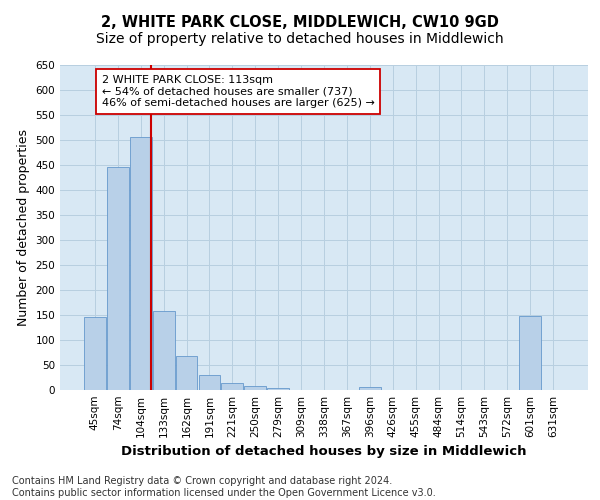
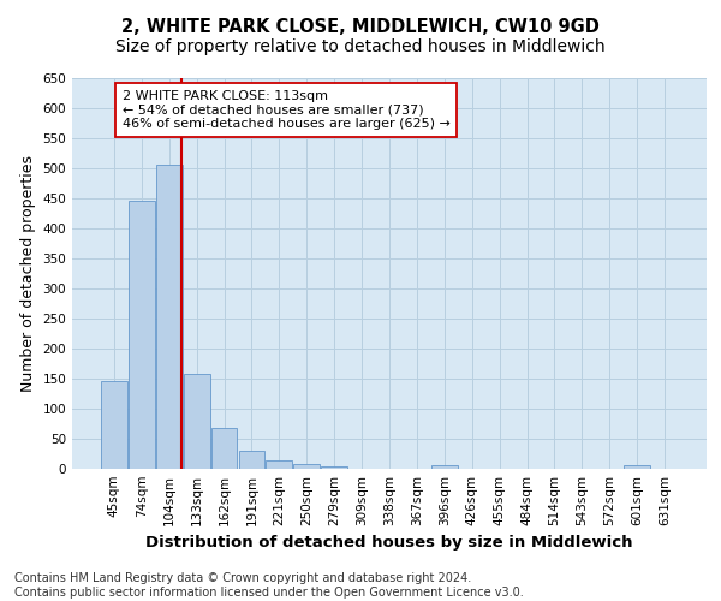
601sqm: 148 -> 6
